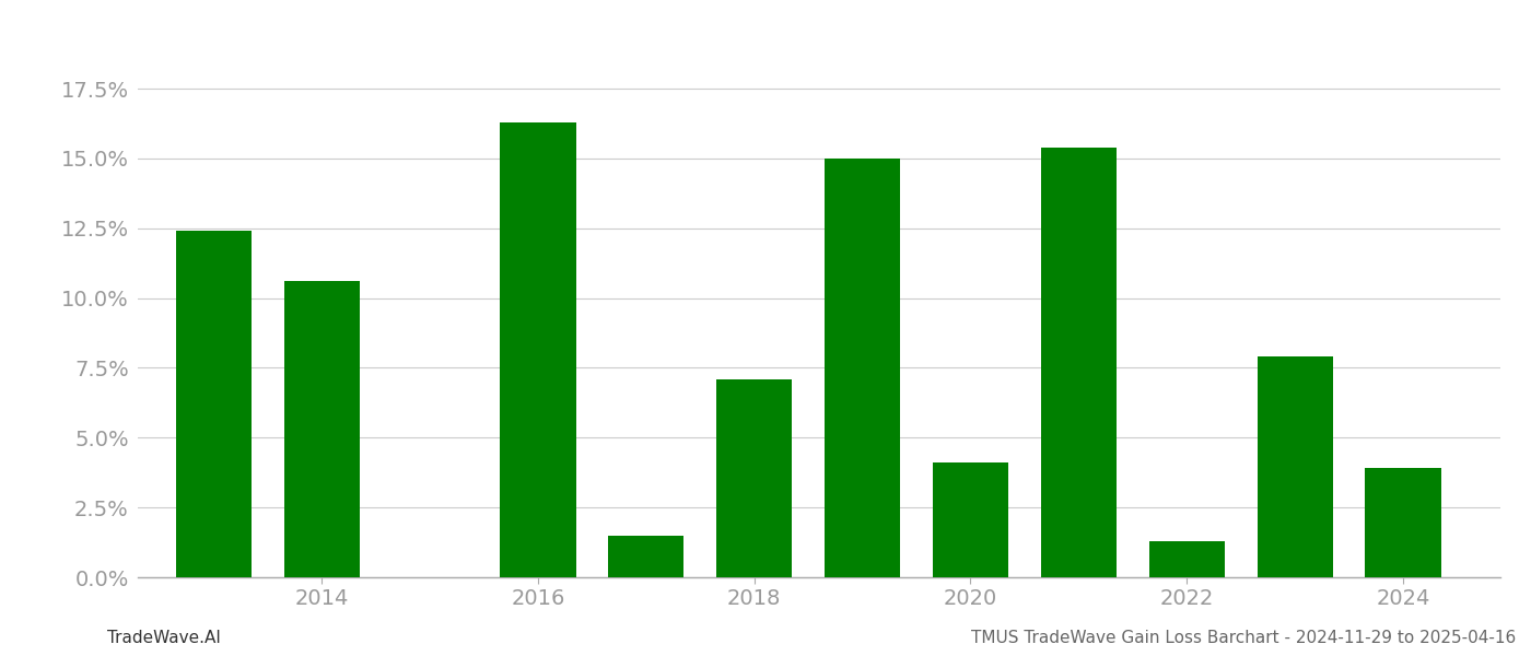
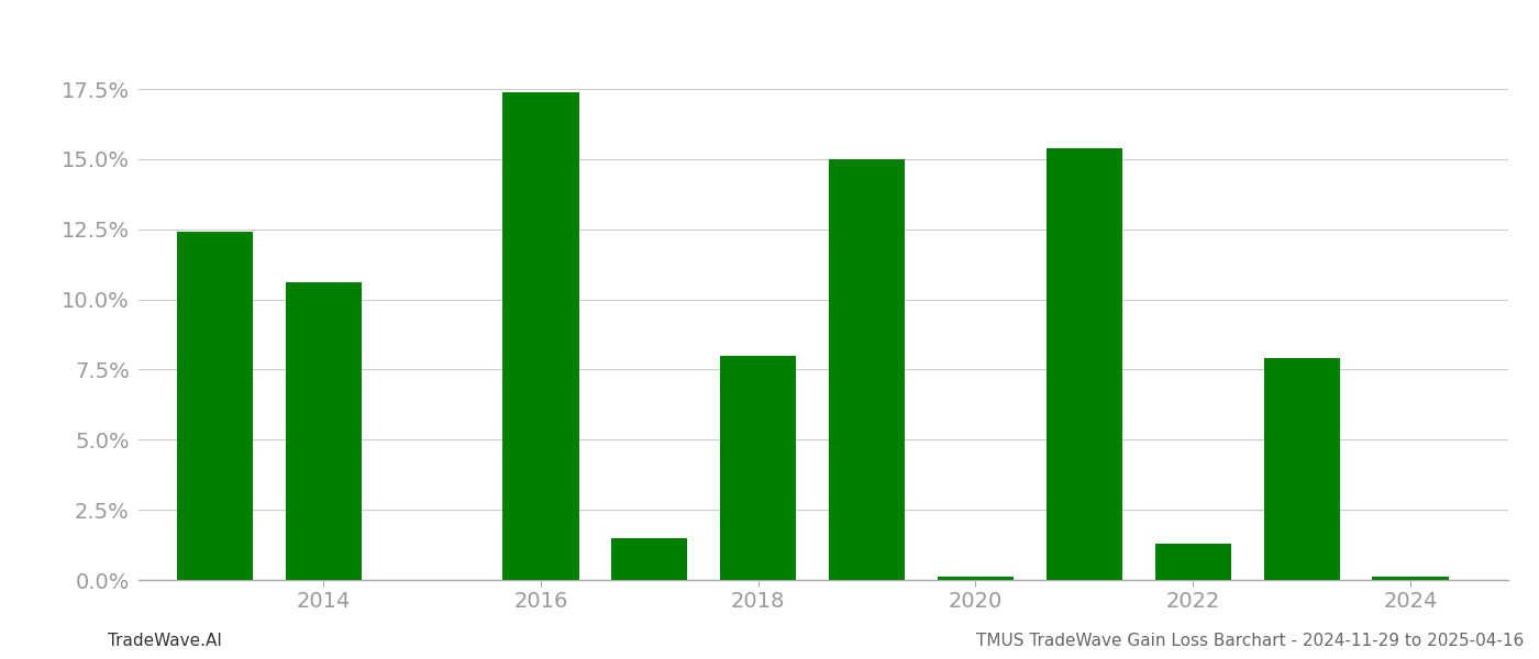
2016: 16.3% -> 17.4%
2018: 7.1% -> 8.0%
2020: 4.1% -> 0.1%
2024: 3.9% -> 0.1%
